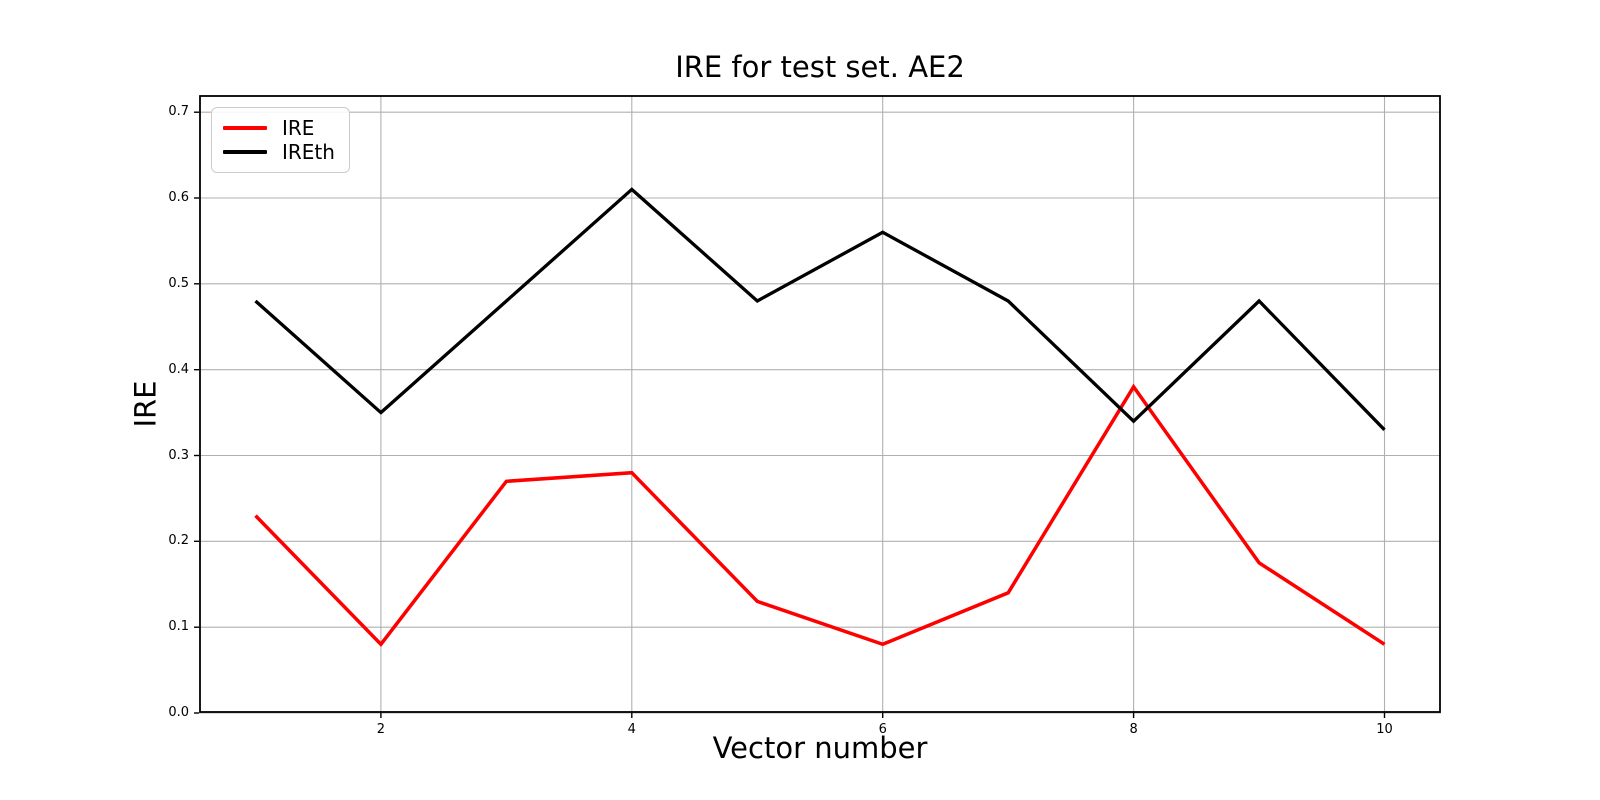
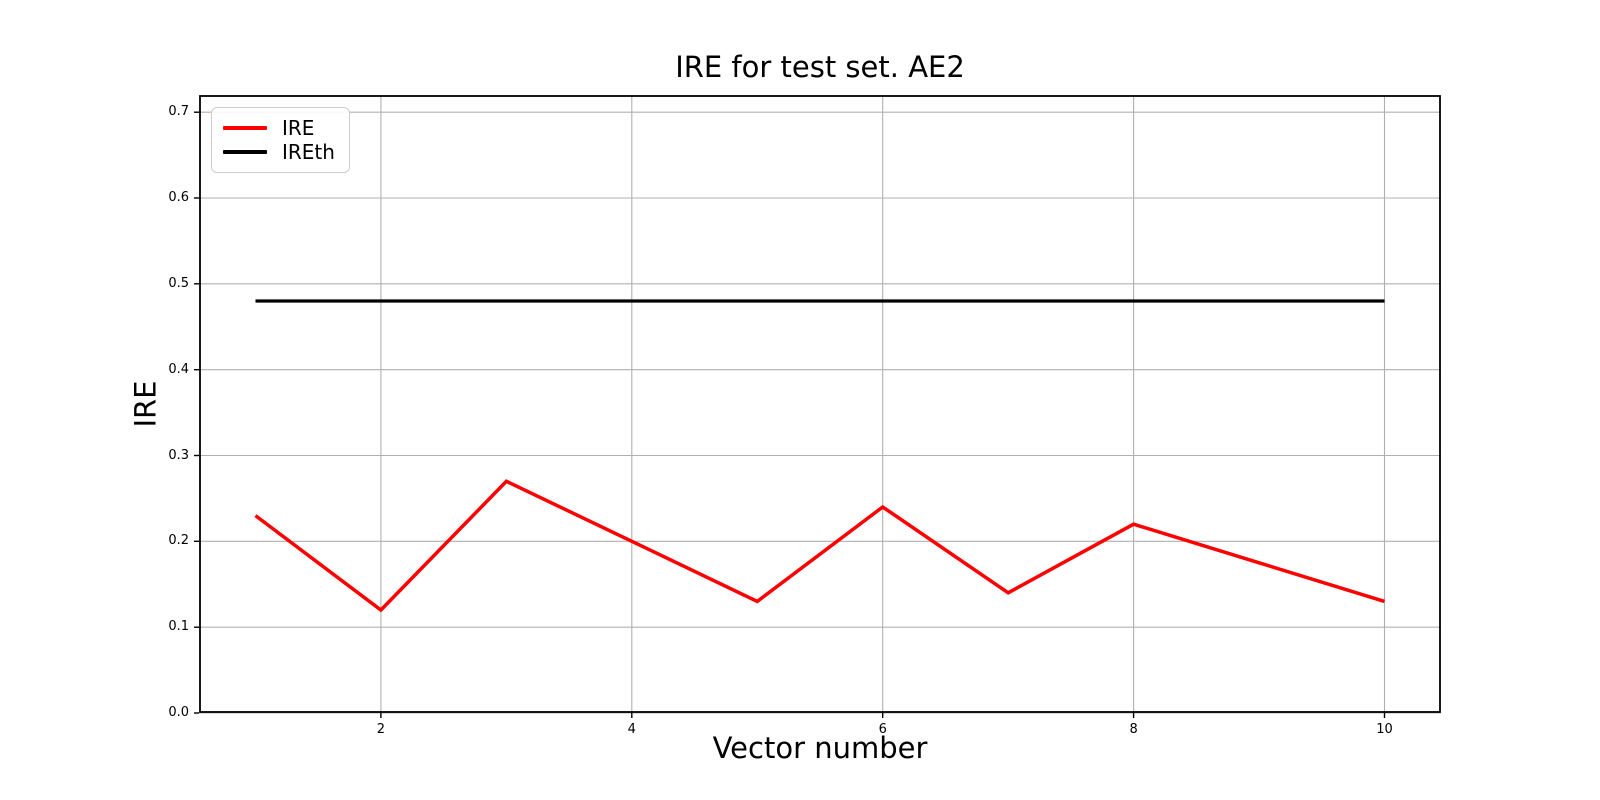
IRE/2: 0.08 -> 0.12
IREth/2: 0.35 -> 0.48
IRE/4: 0.28 -> 0.20
IREth/4: 0.61 -> 0.48
IRE/6: 0.08 -> 0.24
IREth/6: 0.56 -> 0.48
IRE/8: 0.38 -> 0.22
IREth/8: 0.34 -> 0.48
IRE/10: 0.08 -> 0.13
IREth/10: 0.33 -> 0.48
